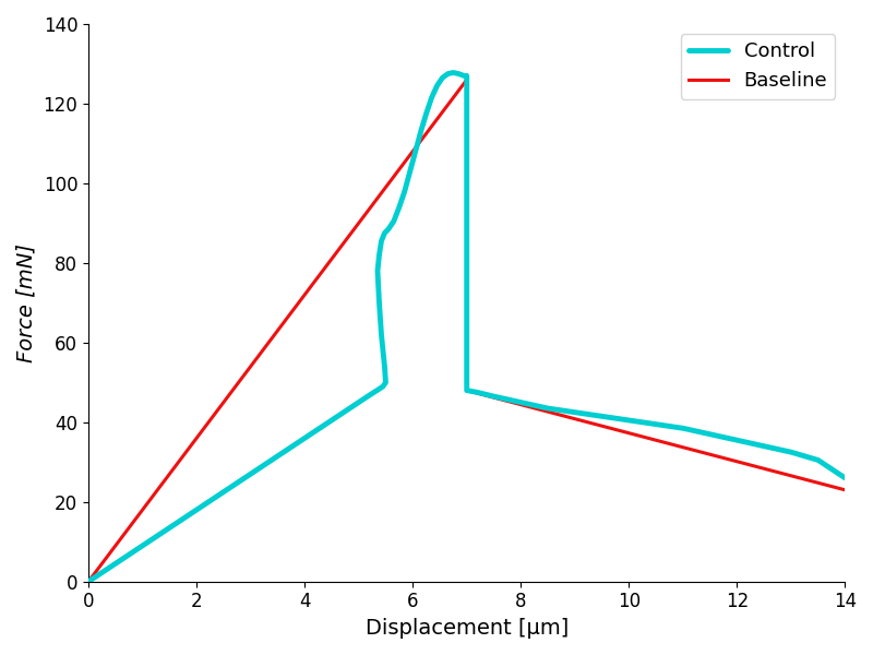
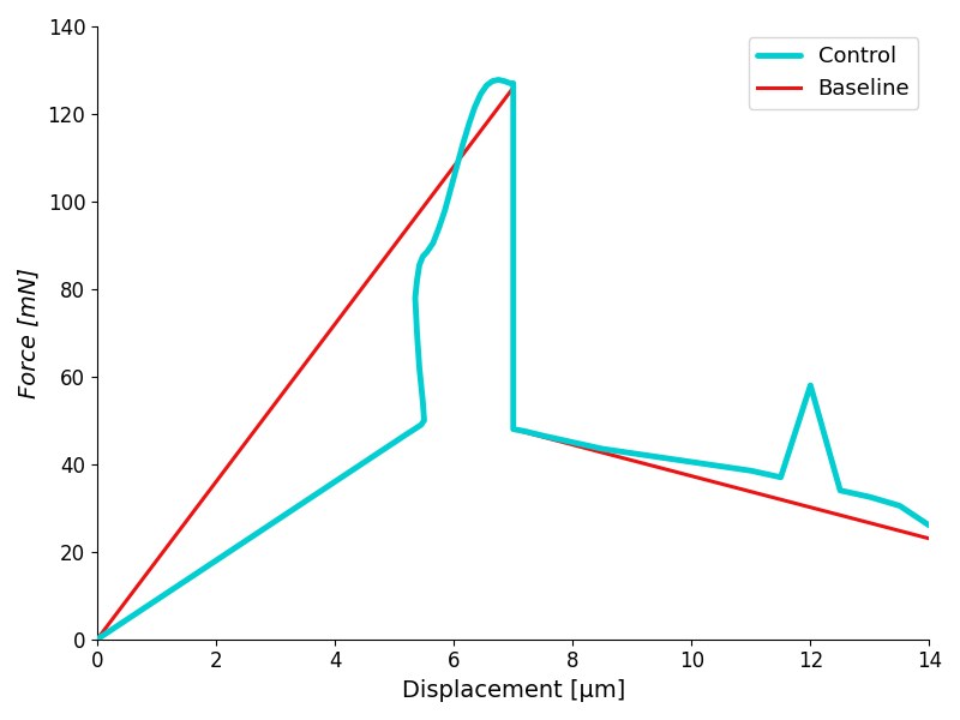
Control/12: 35.5 -> 58.0
